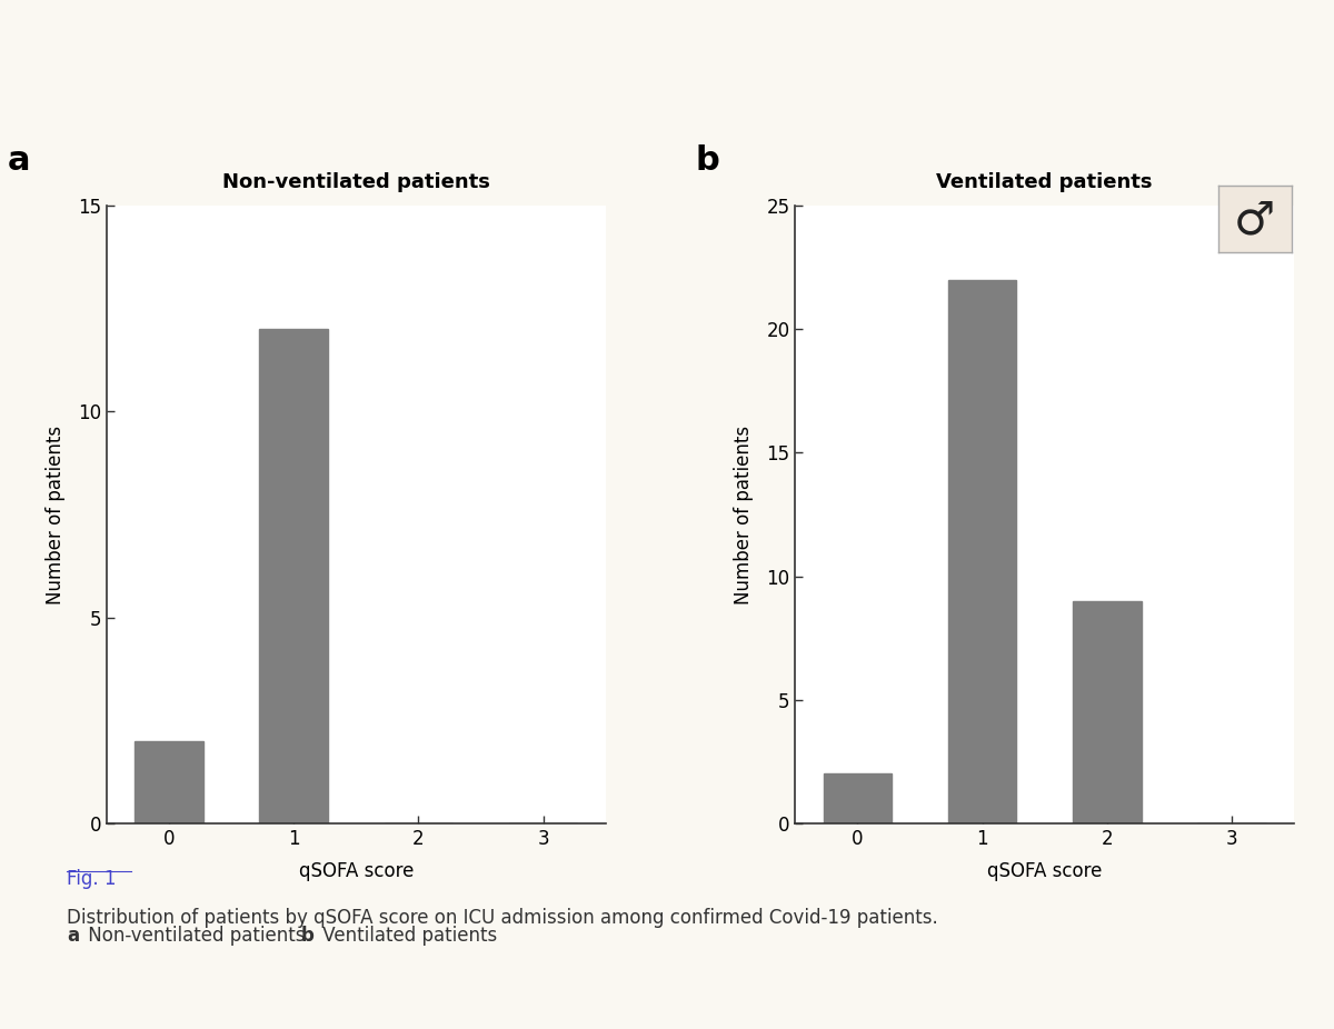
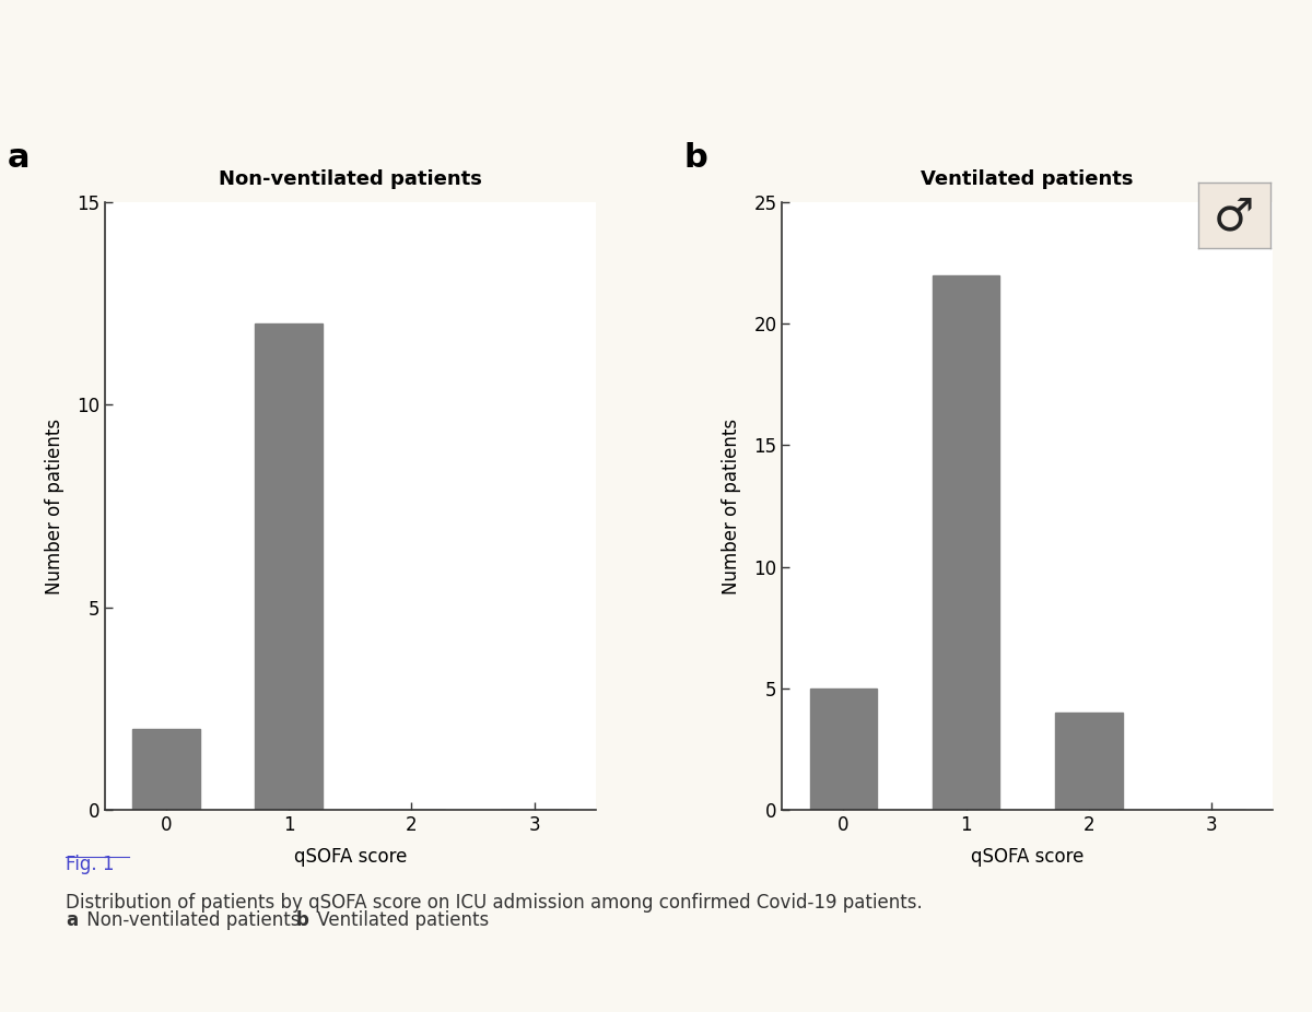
Ventilated patients/0: 2 -> 5
Ventilated patients/2: 9 -> 4
